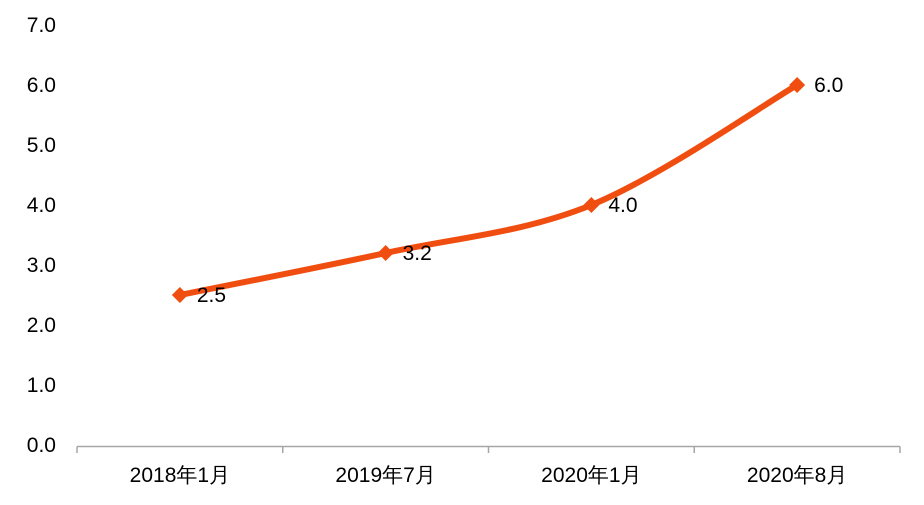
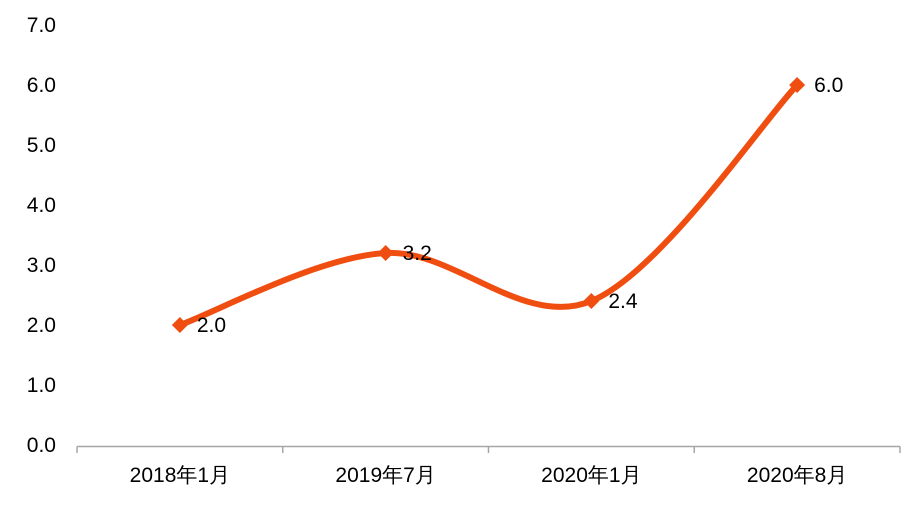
2018年1月: 2.5 -> 2.0
2020年1月: 4.0 -> 2.4
